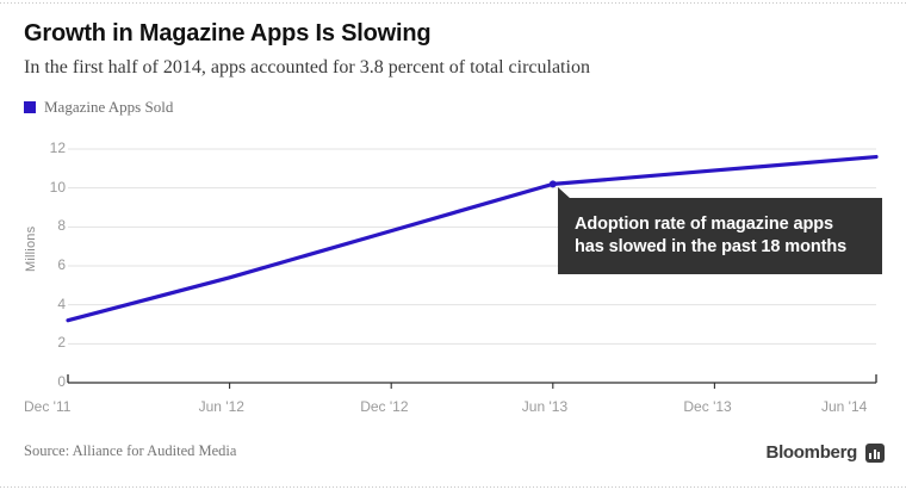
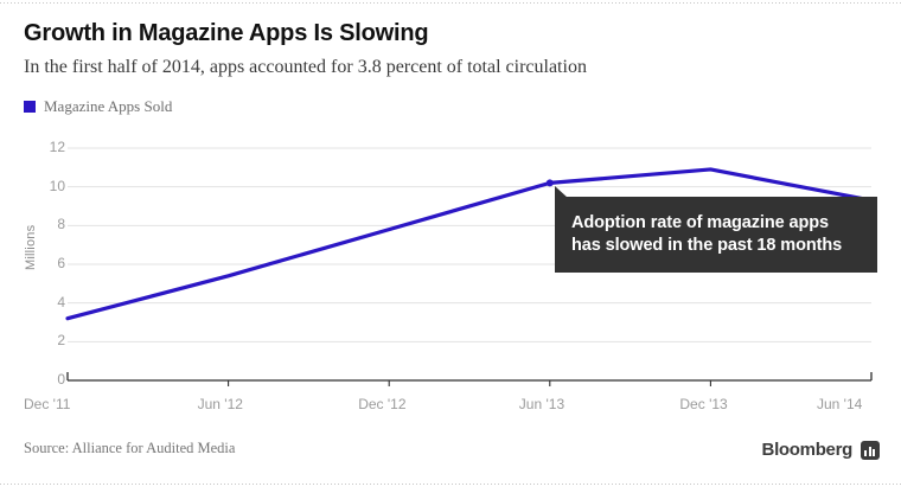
Jun '14: 11.6 -> 9.3
